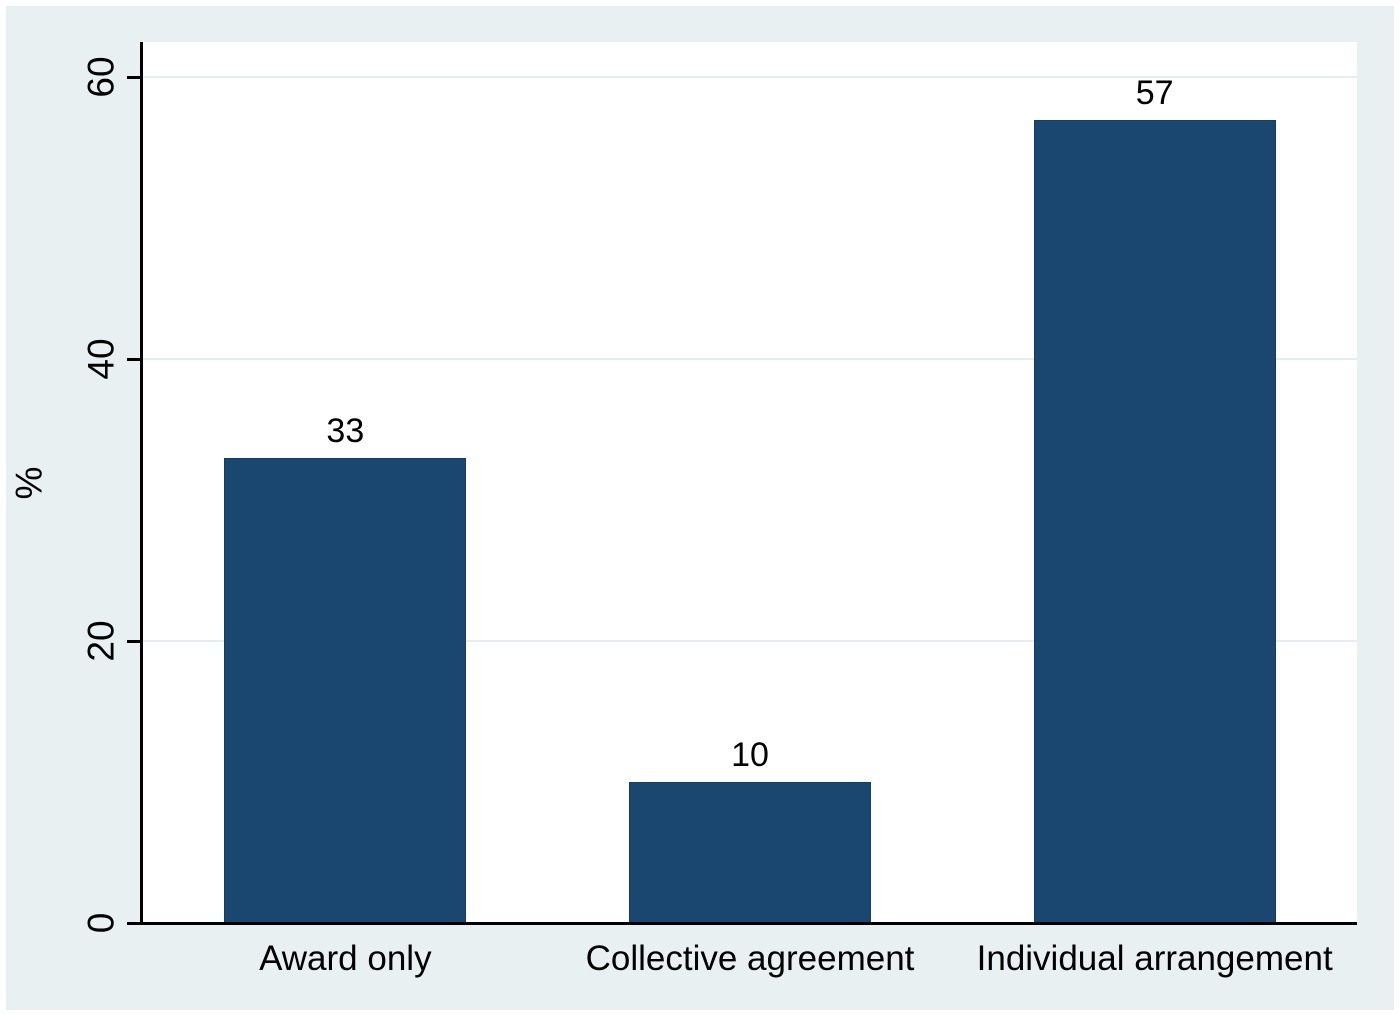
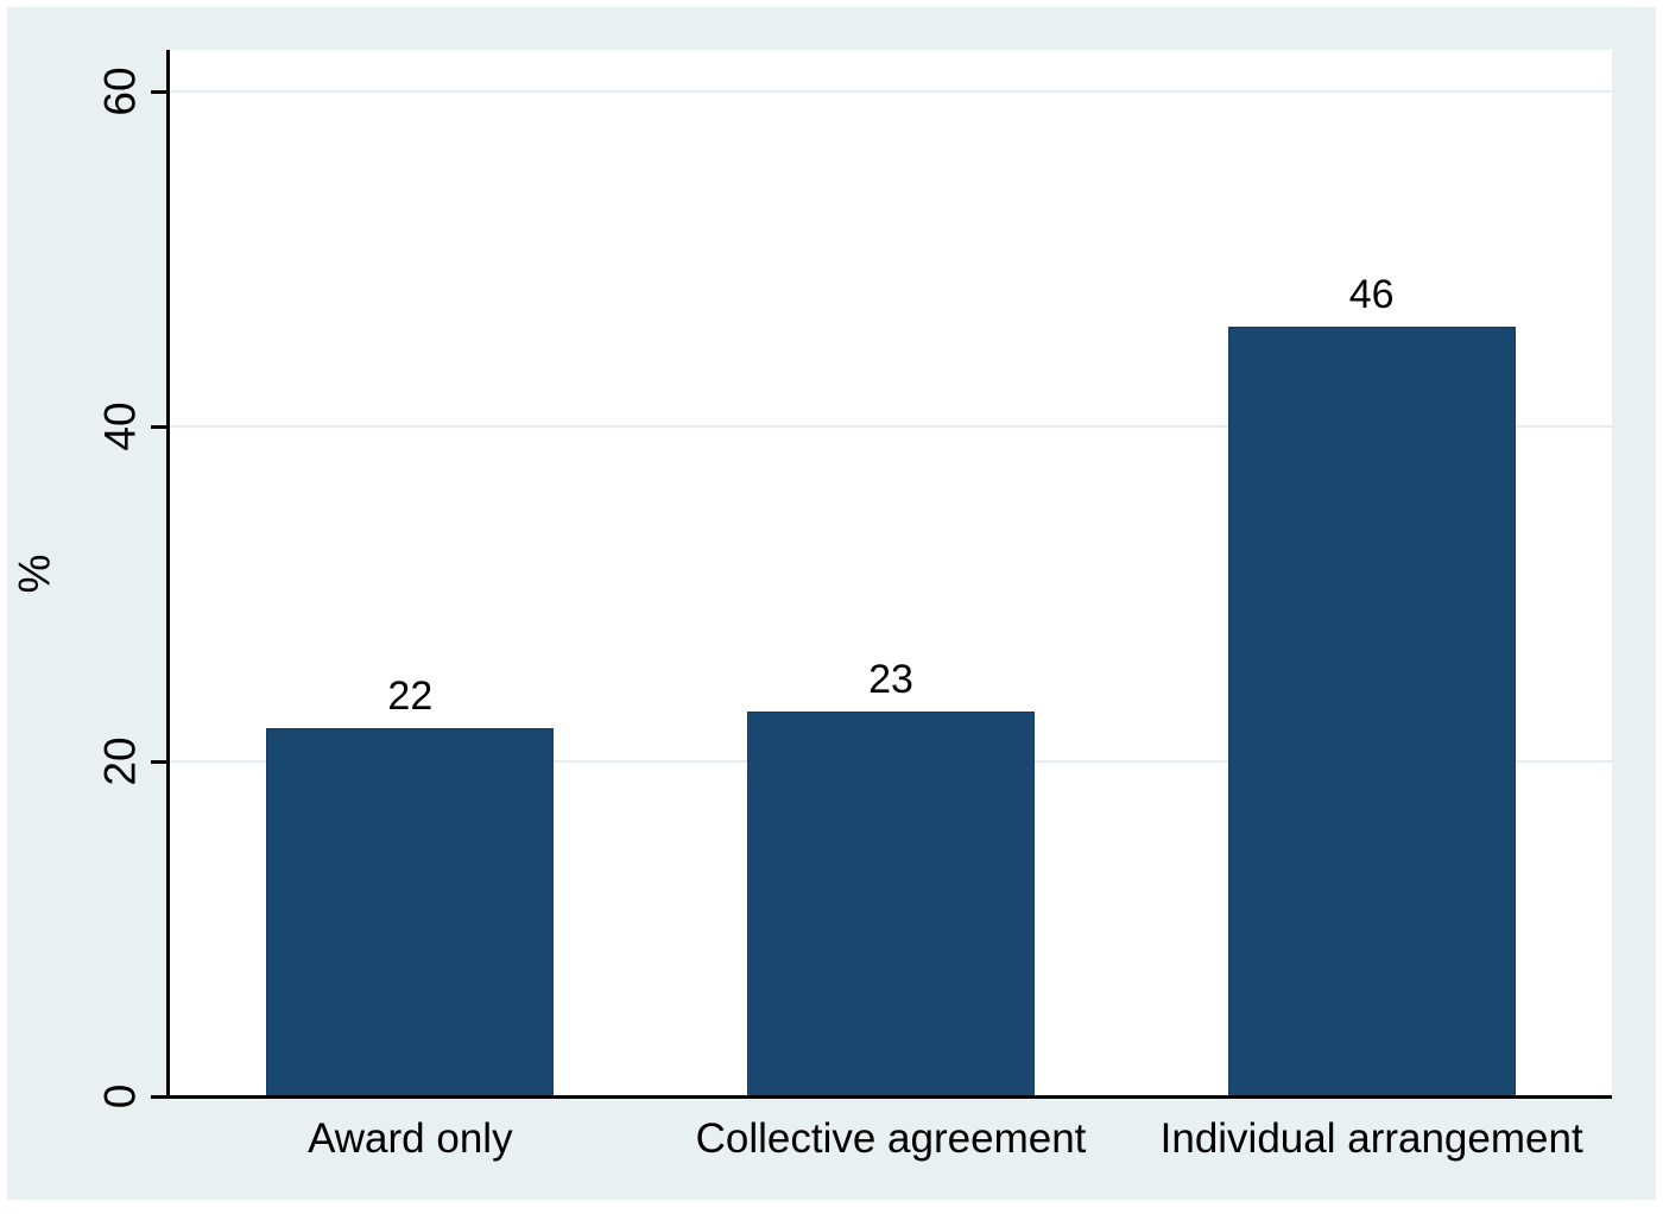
Award only: 33 -> 22
Collective agreement: 10 -> 23
Individual arrangement: 57 -> 46
